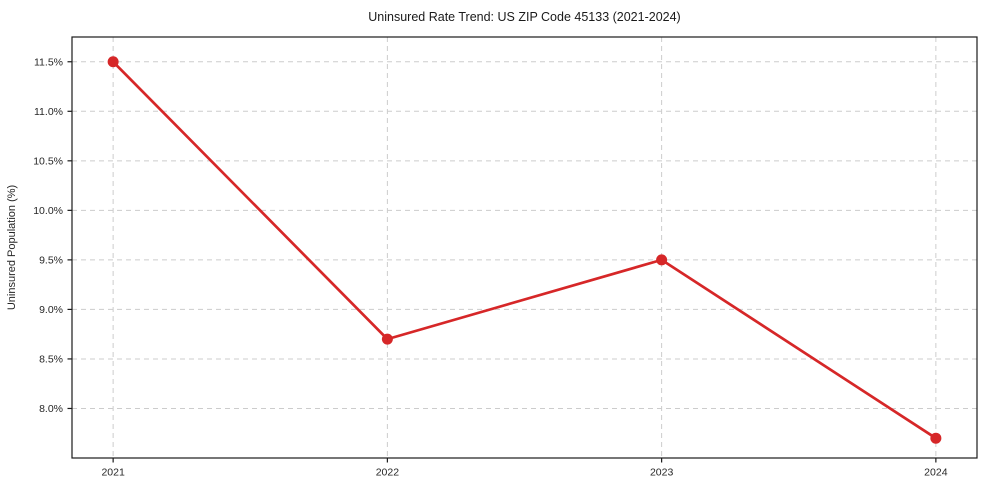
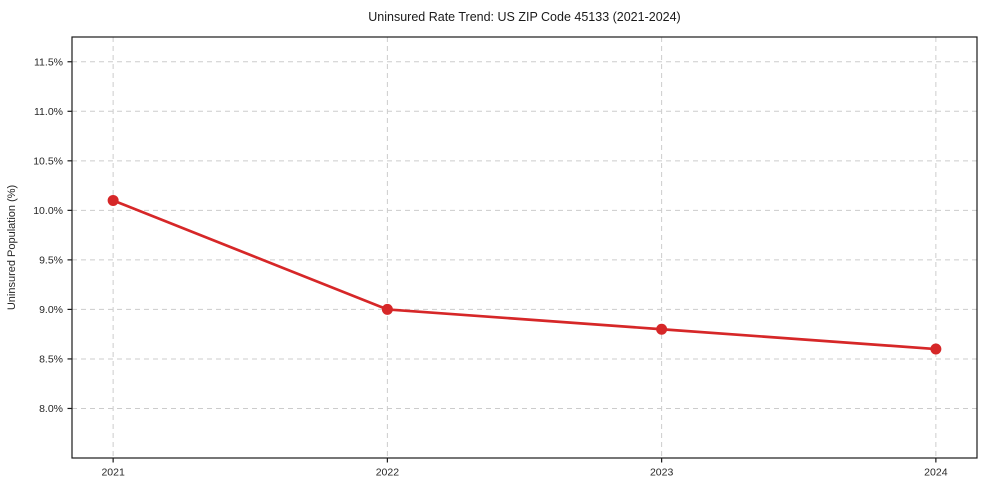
2021: 11.5% -> 10.1%
2022: 8.7% -> 9.0%
2023: 9.5% -> 8.8%
2024: 7.7% -> 8.6%
